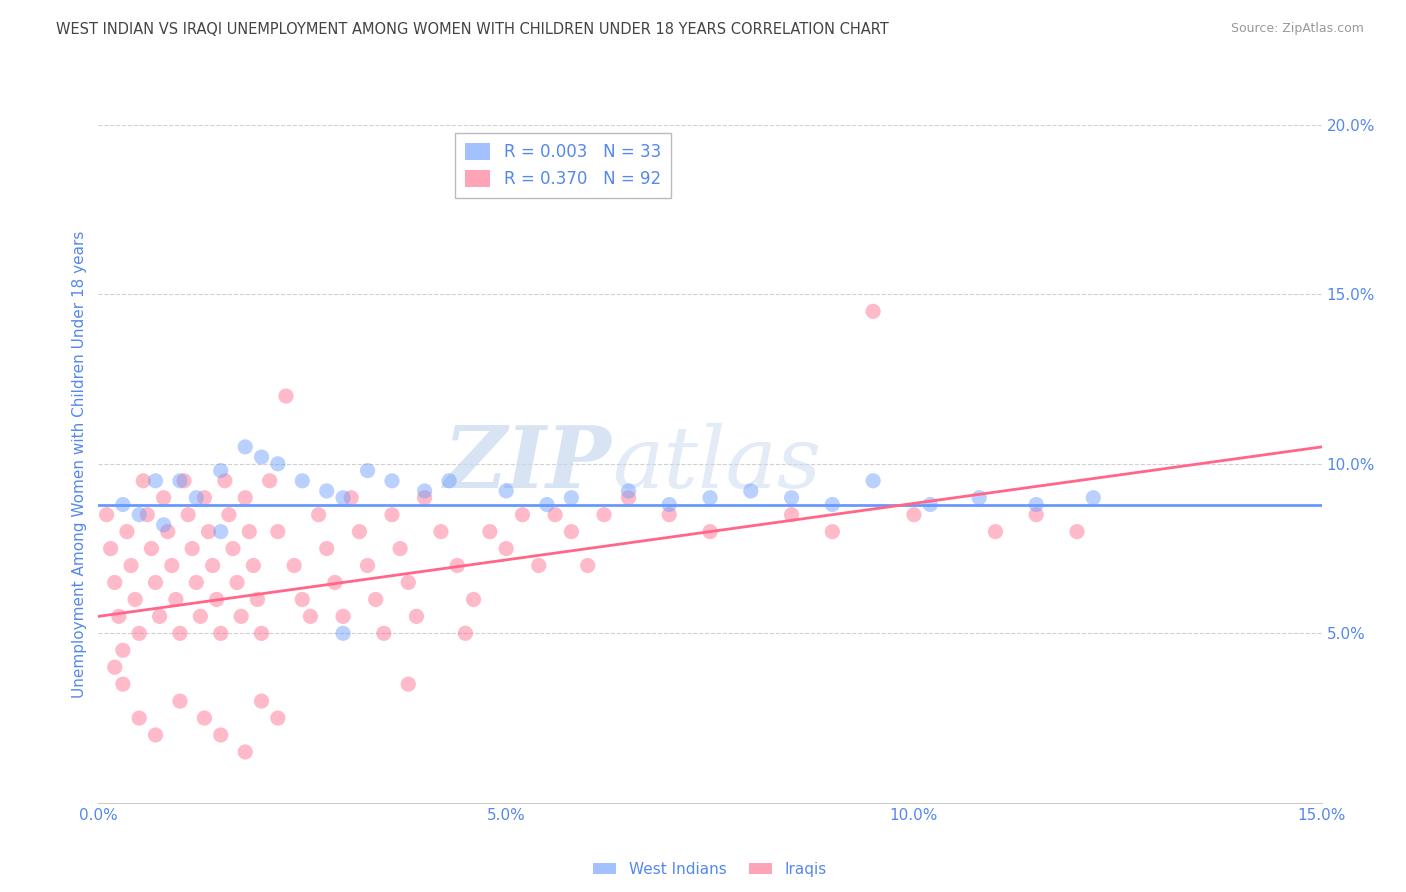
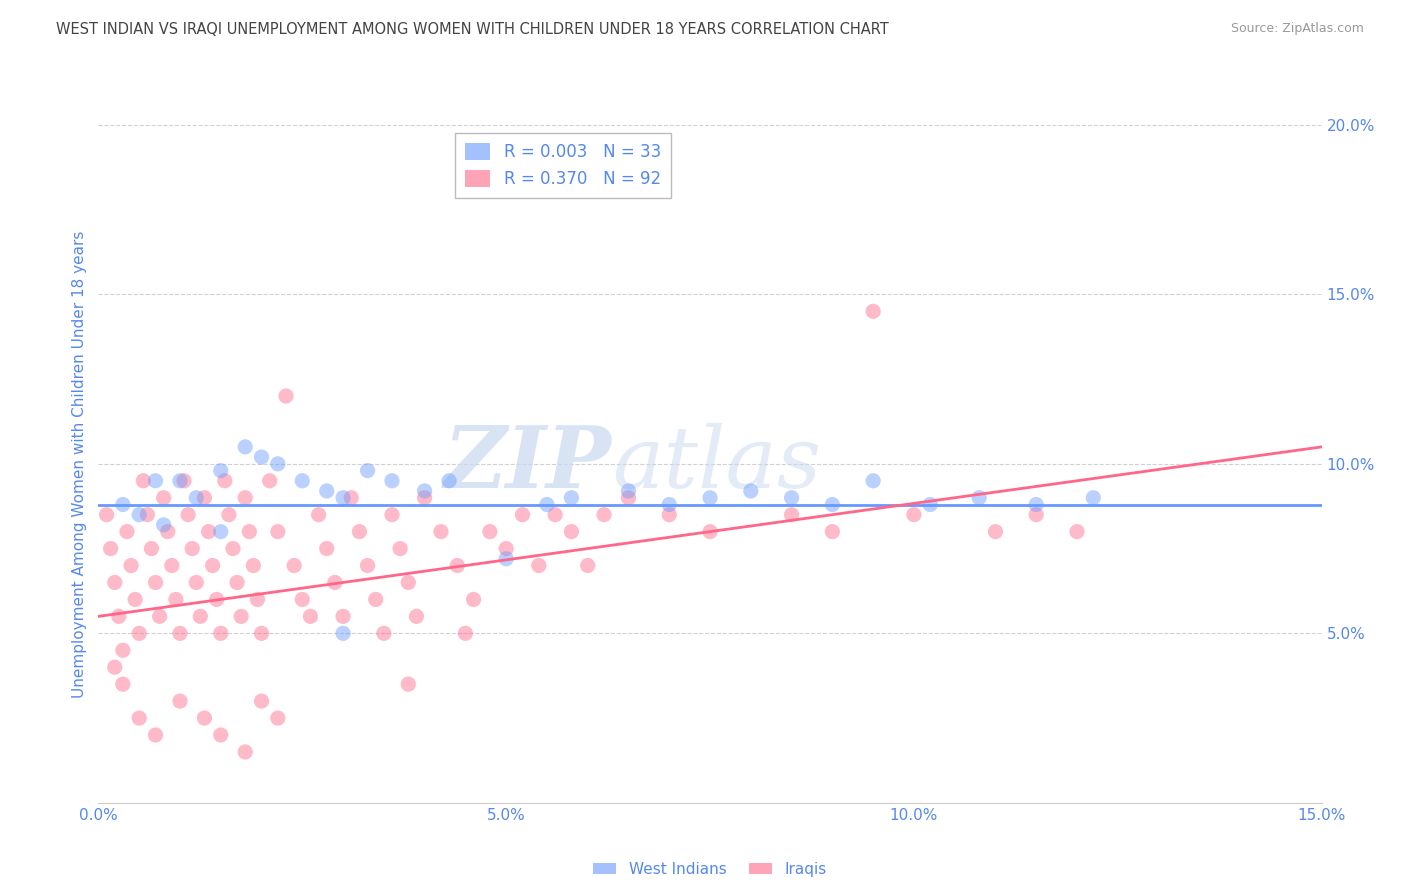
West Indians/5.0%: 9.2% -> 7.2%
